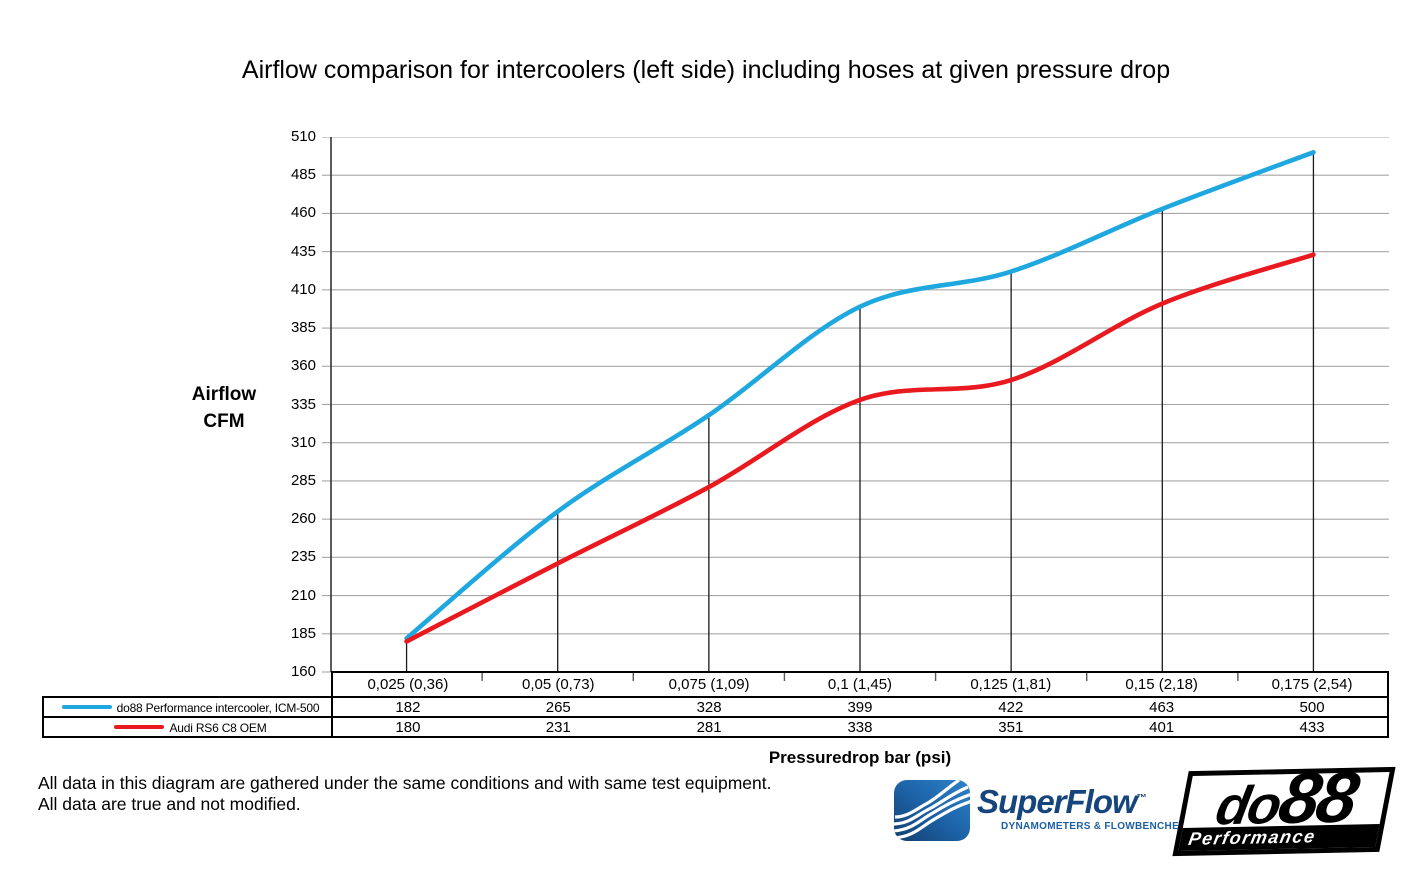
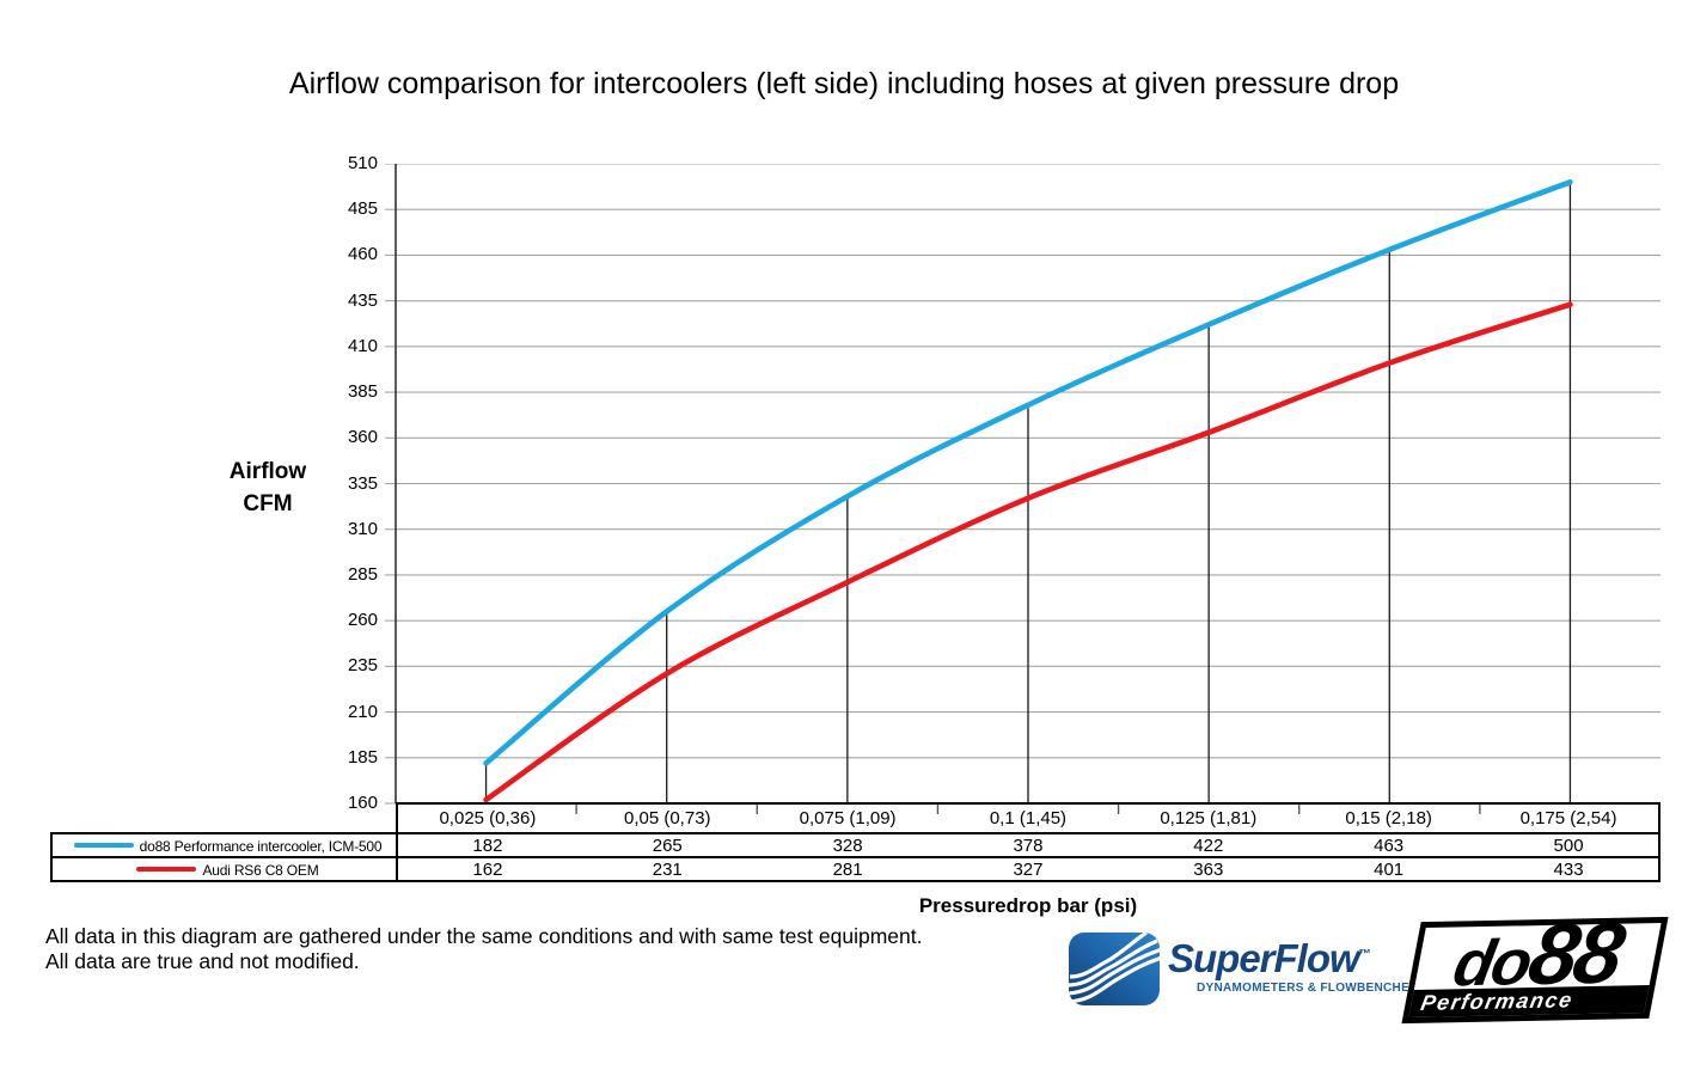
Audi RS6 C8 OEM/0,025 (0,36): 180 -> 162
do88 Performance intercooler, ICM-500/0,1 (1,45): 399 -> 378
Audi RS6 C8 OEM/0,1 (1,45): 338 -> 327
Audi RS6 C8 OEM/0,125 (1,81): 351 -> 363
